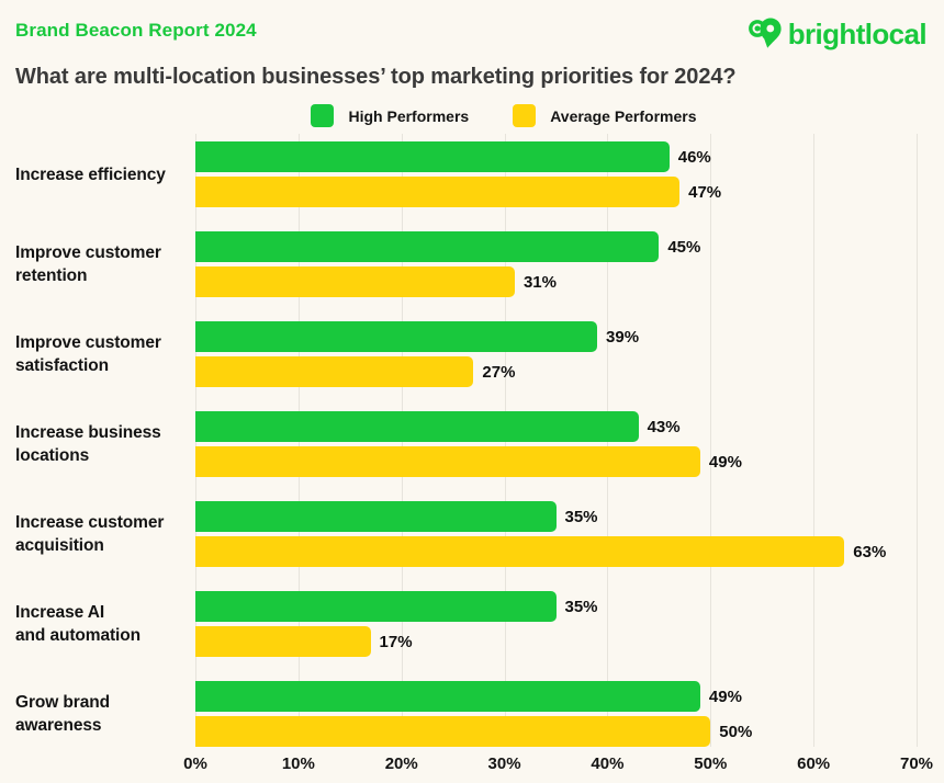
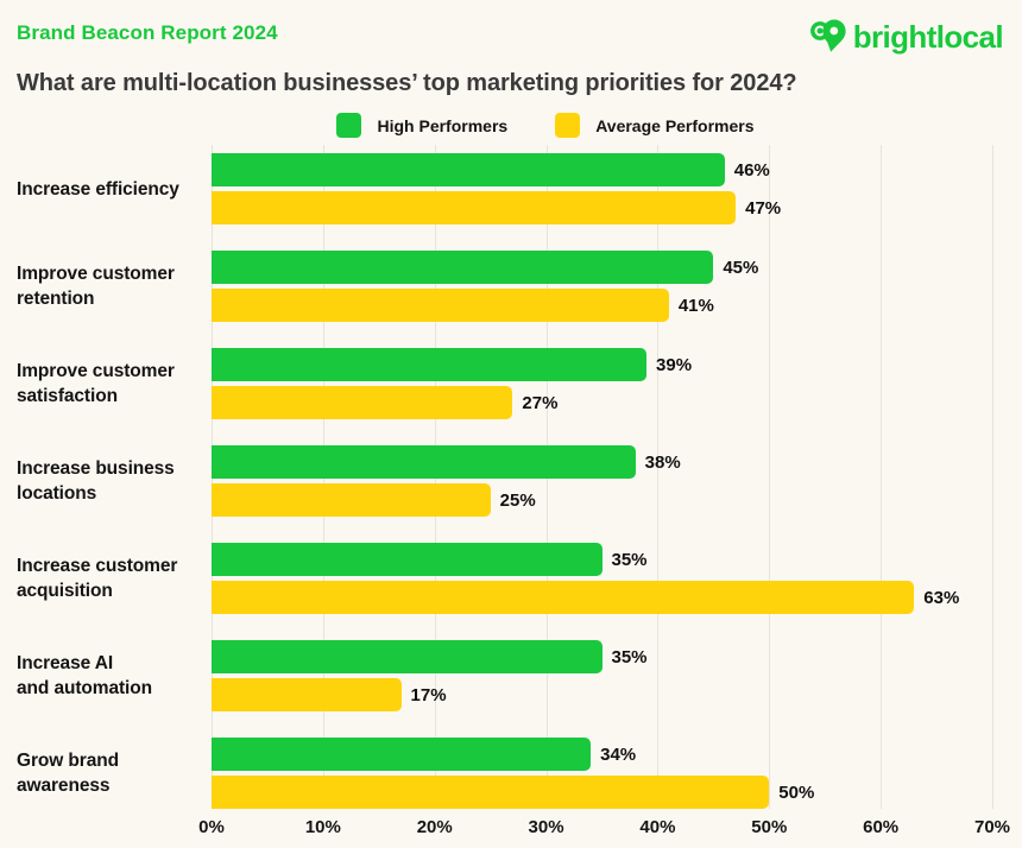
Average Performers/Improve customer retention: 31% -> 41%
High Performers/Increase business locations: 43% -> 38%
Average Performers/Increase business locations: 49% -> 25%
High Performers/Grow brand awareness: 49% -> 34%
